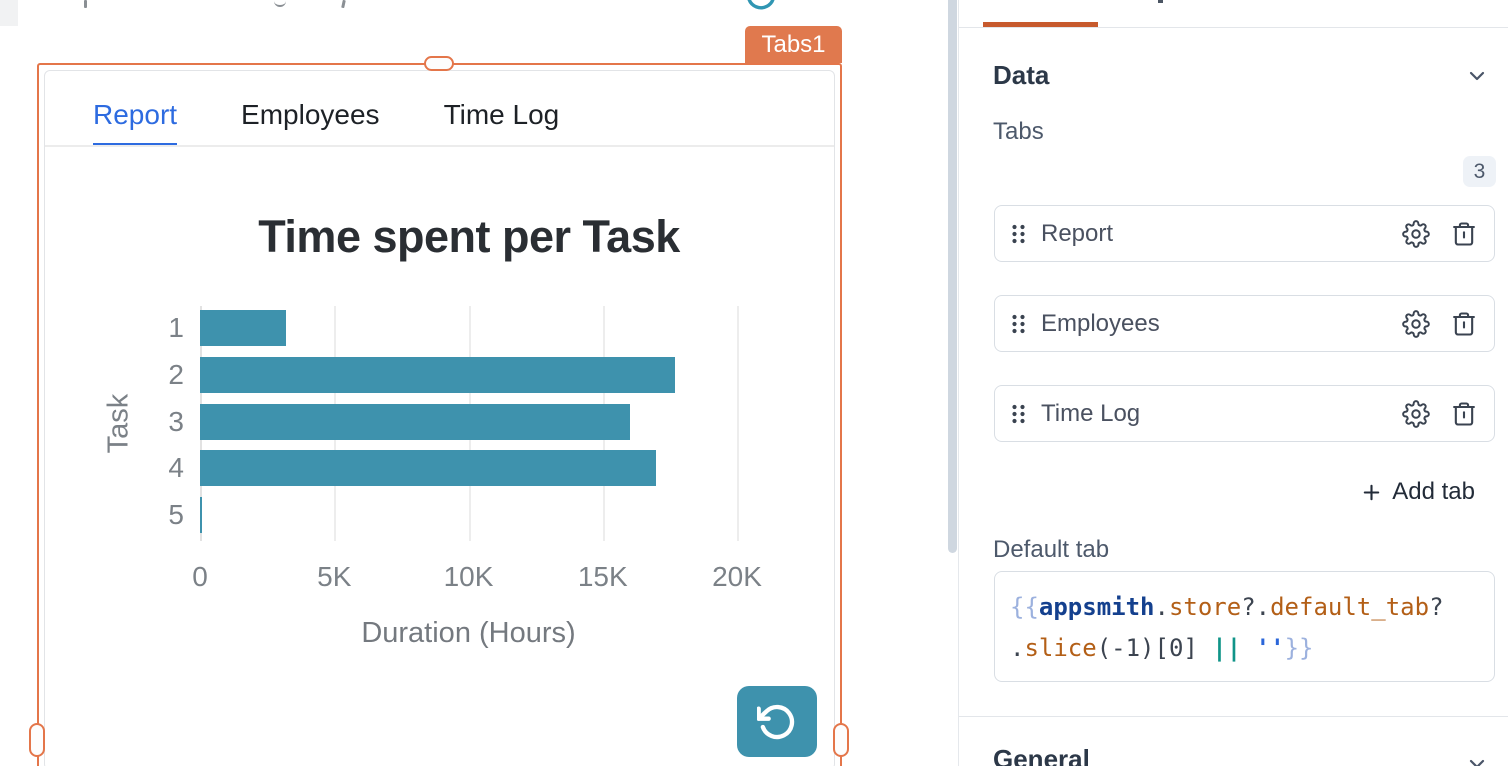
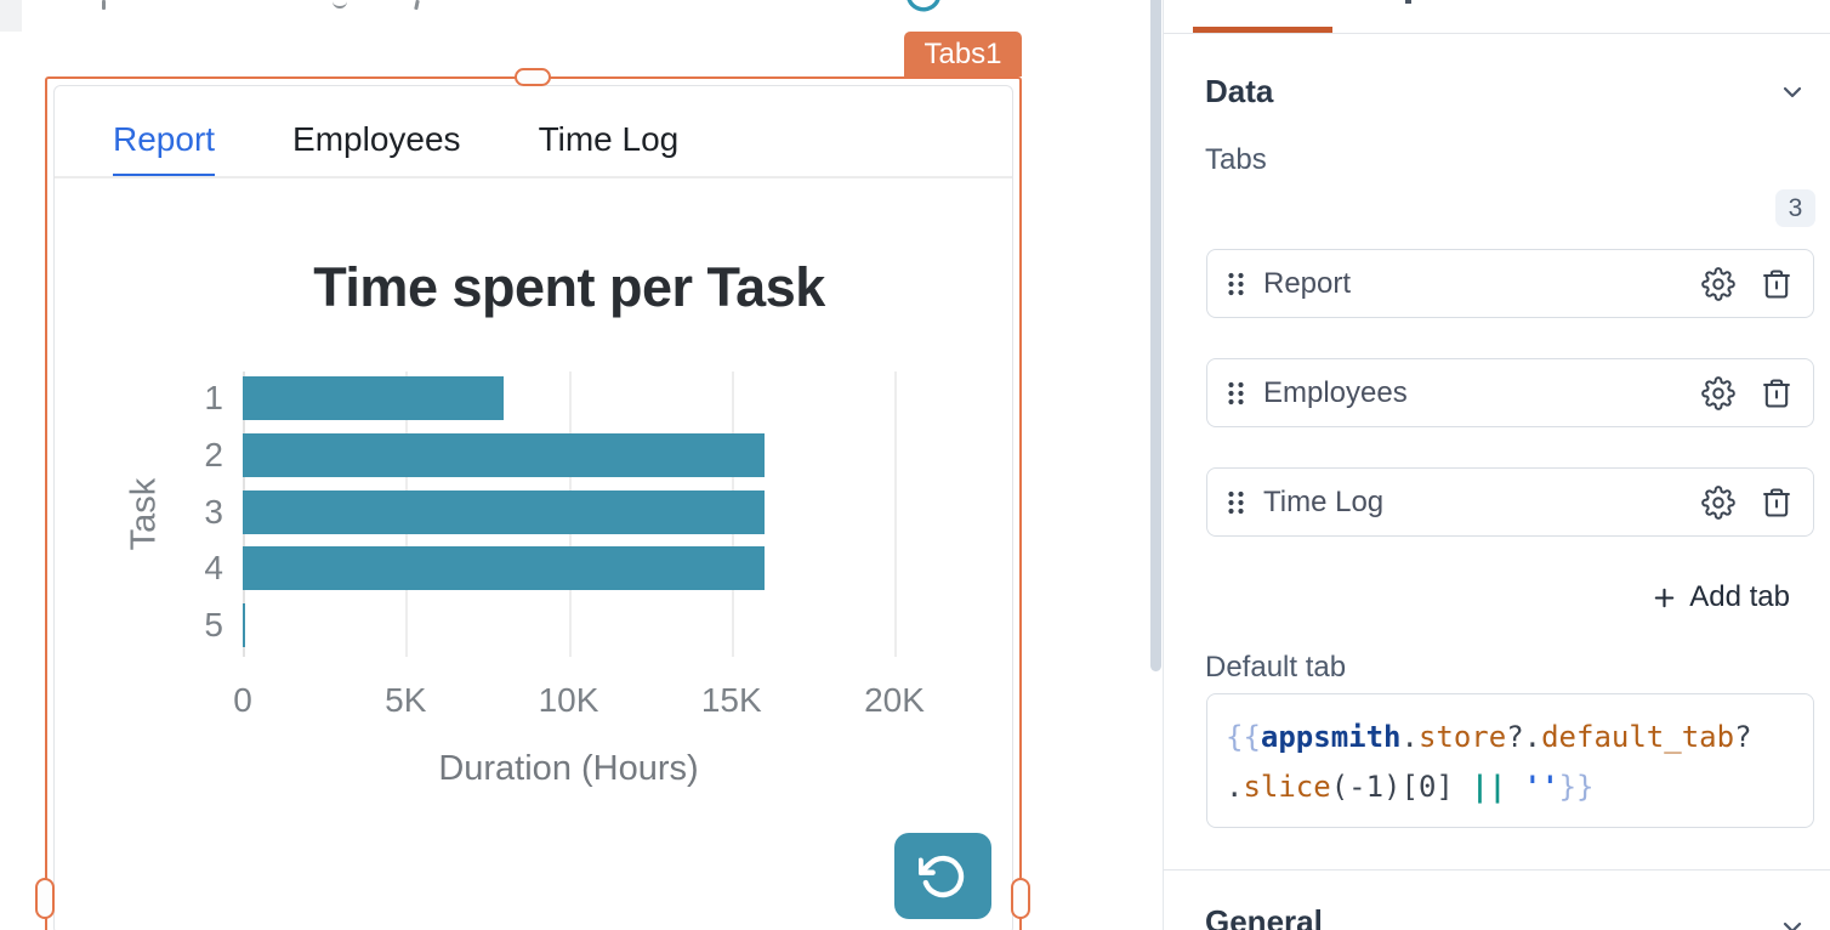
1: 3.2K -> 8.0K
2: 17.7K -> 16.0K
4: 17.0K -> 16.0K
